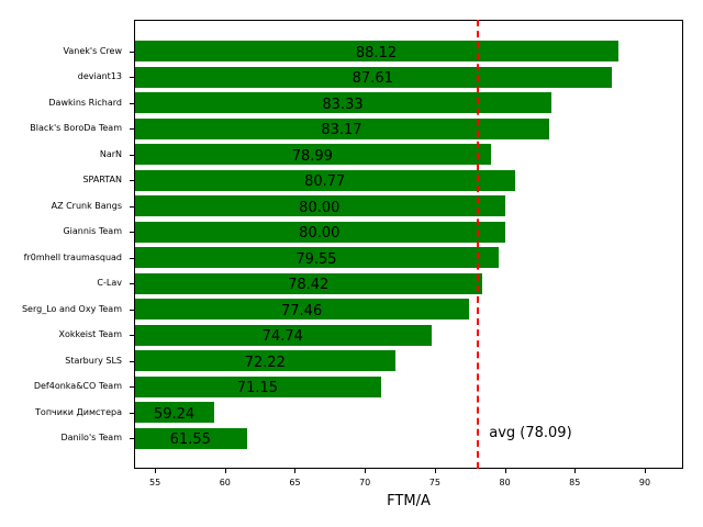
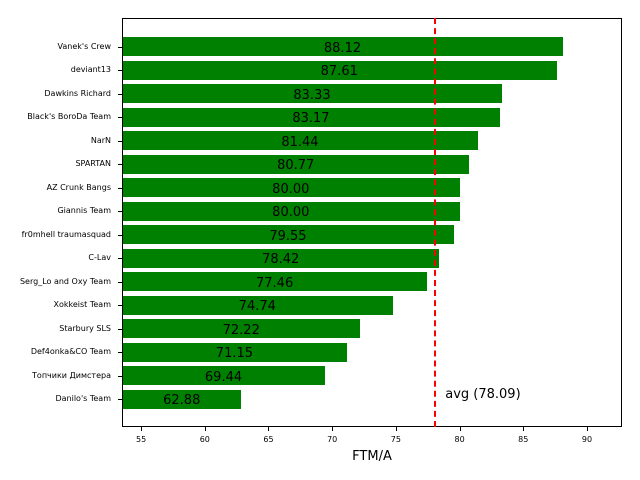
NarN: 78.99 -> 81.44
Топчики Димстера: 59.24 -> 69.44
Danilo's Team: 61.55 -> 62.88
